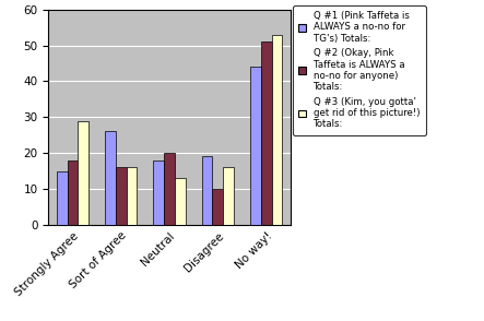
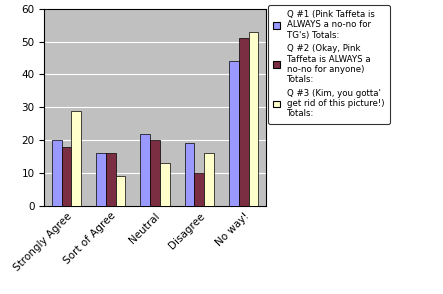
Q #1 (Pink Taffeta is ALWAYS a no-no for TG's) Totals:/Strongly Agree: 15 -> 20
Q #1 (Pink Taffeta is ALWAYS a no-no for TG's) Totals:/Sort of Agree: 26 -> 16
Q #3 (Kim, you gotta' get rid of this picture!) Totals:/Sort of Agree: 16 -> 9
Q #1 (Pink Taffeta is ALWAYS a no-no for TG's) Totals:/Neutral: 18 -> 22
